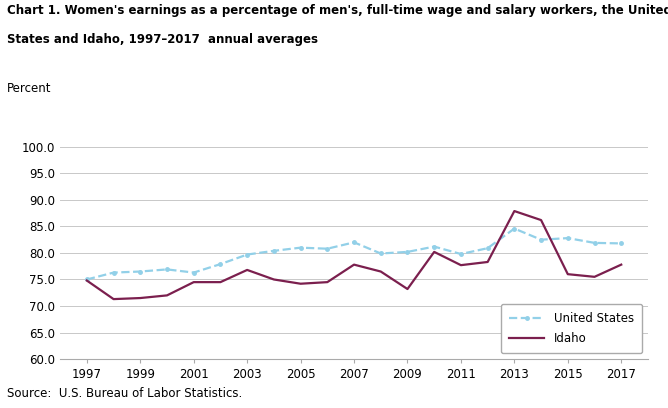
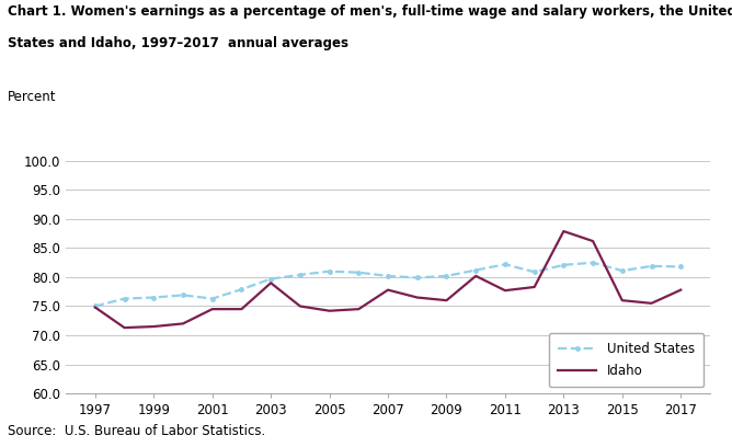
Idaho/2003: 76.8 -> 79.0
United States/2007: 82.0 -> 80.2
Idaho/2009: 73.2 -> 76.0
United States/2011: 79.8 -> 82.2
United States/2013: 84.6 -> 82.1
United States/2015: 82.8 -> 81.1
